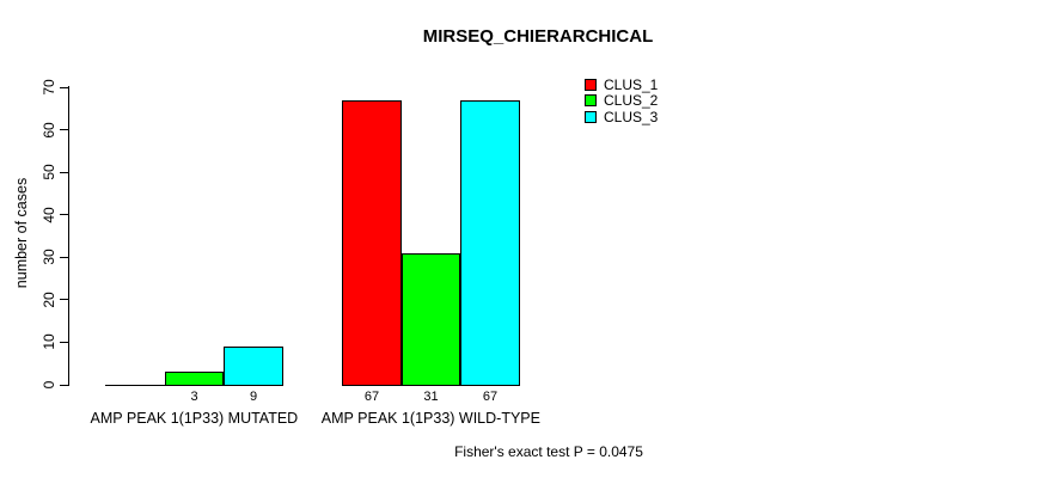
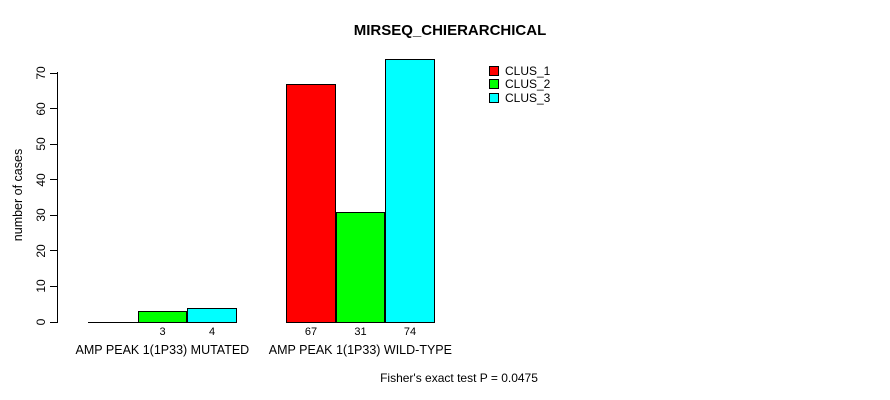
CLUS_3/AMP PEAK 1(1P33) MUTATED: 9 -> 4
CLUS_3/AMP PEAK 1(1P33) WILD-TYPE: 67 -> 74
